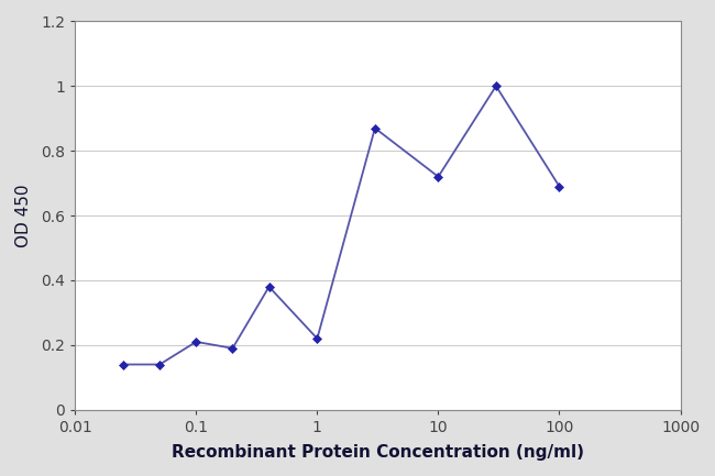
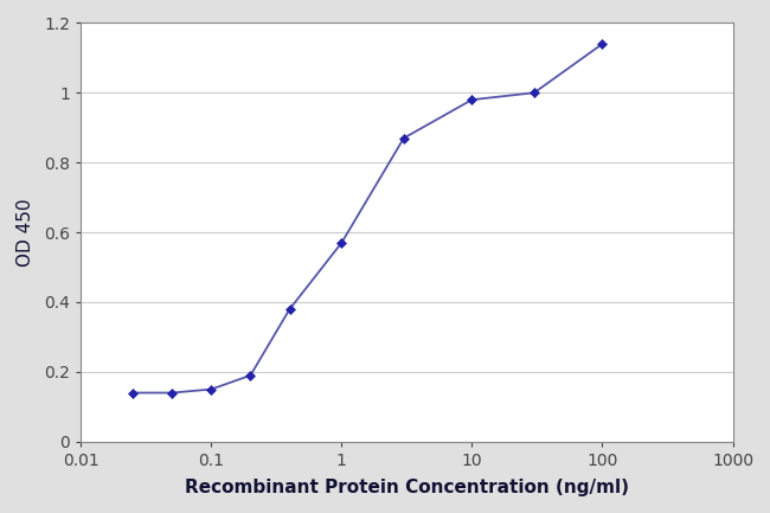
0.1: 0.21 -> 0.15
1: 0.22 -> 0.57
10: 0.72 -> 0.98
100: 0.69 -> 1.14
